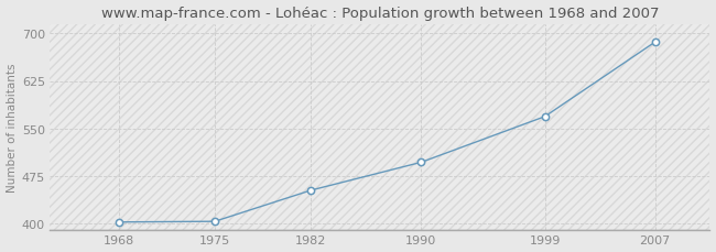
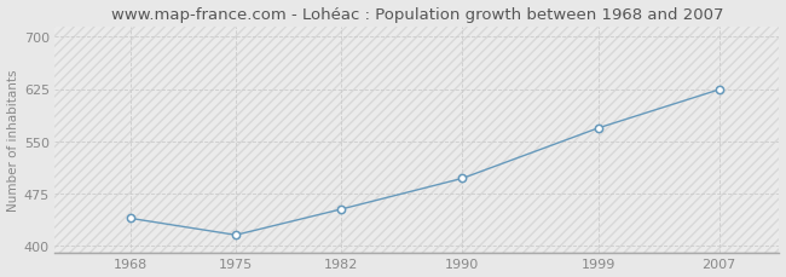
1968: 403 -> 440
1975: 404 -> 416
2007: 686 -> 624
